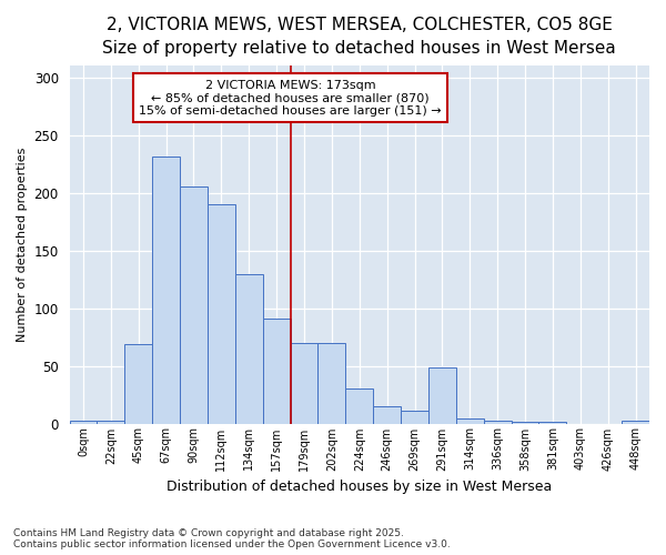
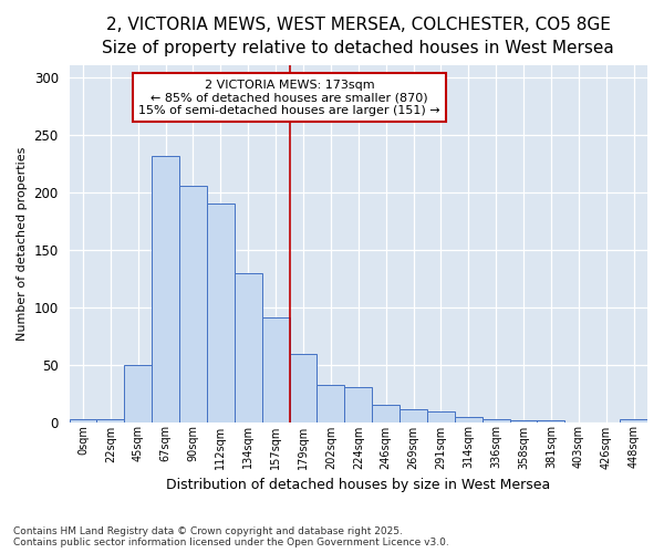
45sqm: 69 -> 50
179sqm: 70 -> 59
202sqm: 70 -> 32
291sqm: 49 -> 9
